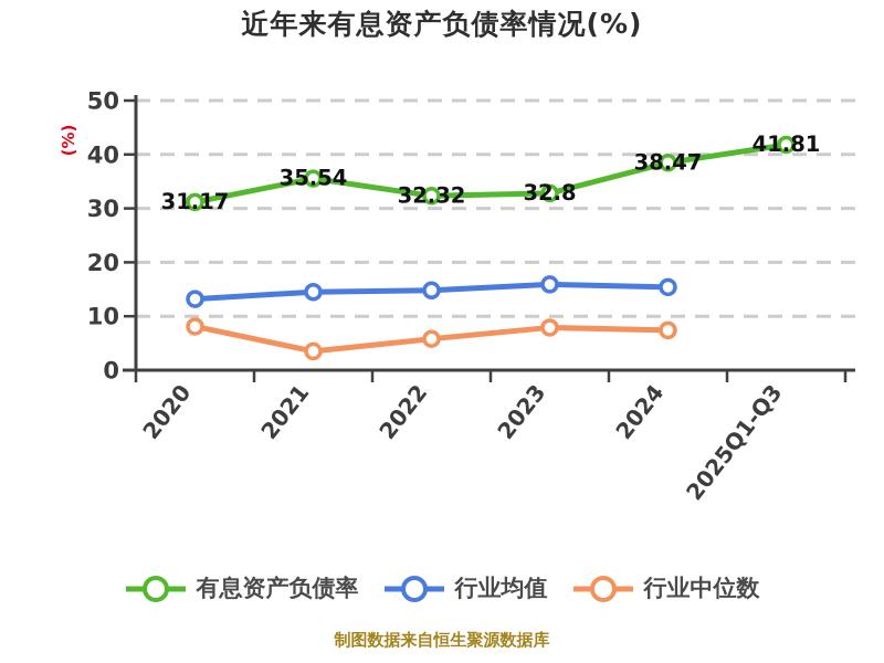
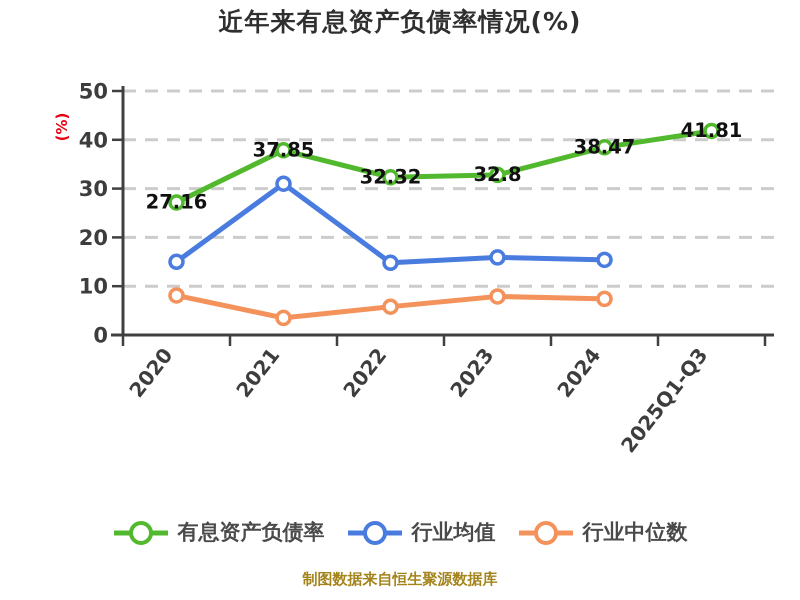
有息资产负债率/2020: 31.17 -> 27.16
行业均值/2020: 13 -> 15
有息资产负债率/2021: 35.54 -> 37.85
行业均值/2021: 14 -> 31
